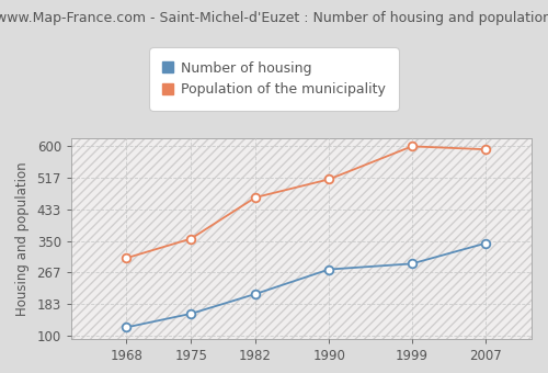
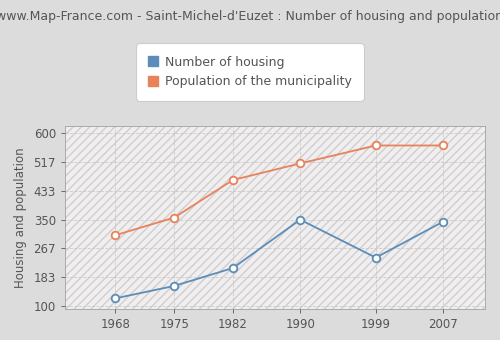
Number of housing/1990: 275 -> 350
Number of housing/1999: 290 -> 240
Population of the municipality/1999: 600 -> 565
Population of the municipality/2007: 592 -> 565
